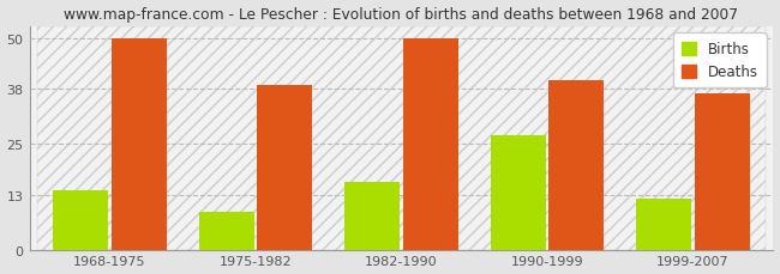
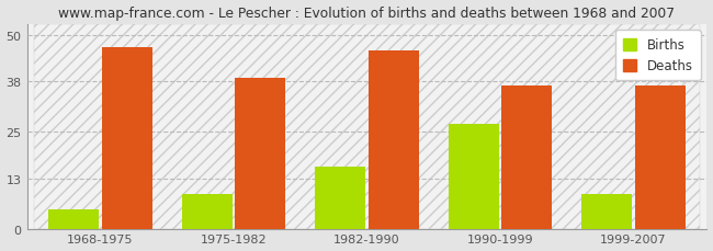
Births/1968-1975: 14 -> 5
Deaths/1968-1975: 50 -> 47
Deaths/1982-1990: 50 -> 46
Deaths/1990-1999: 40 -> 37
Births/1999-2007: 12 -> 9
